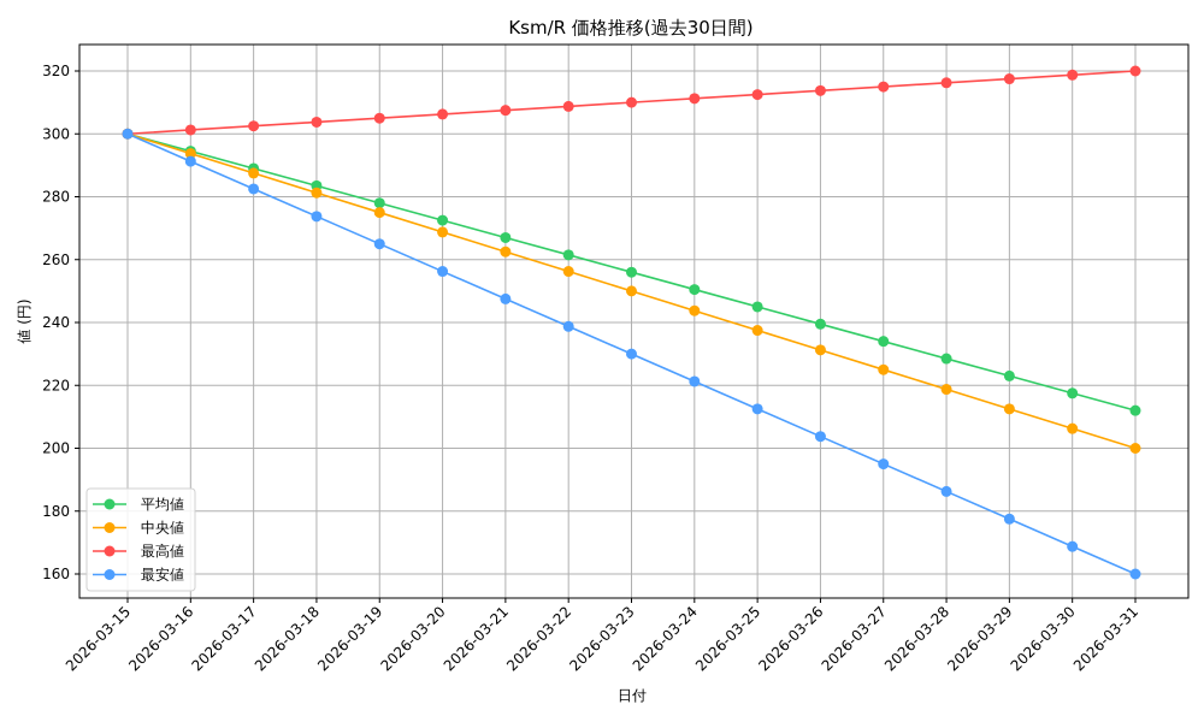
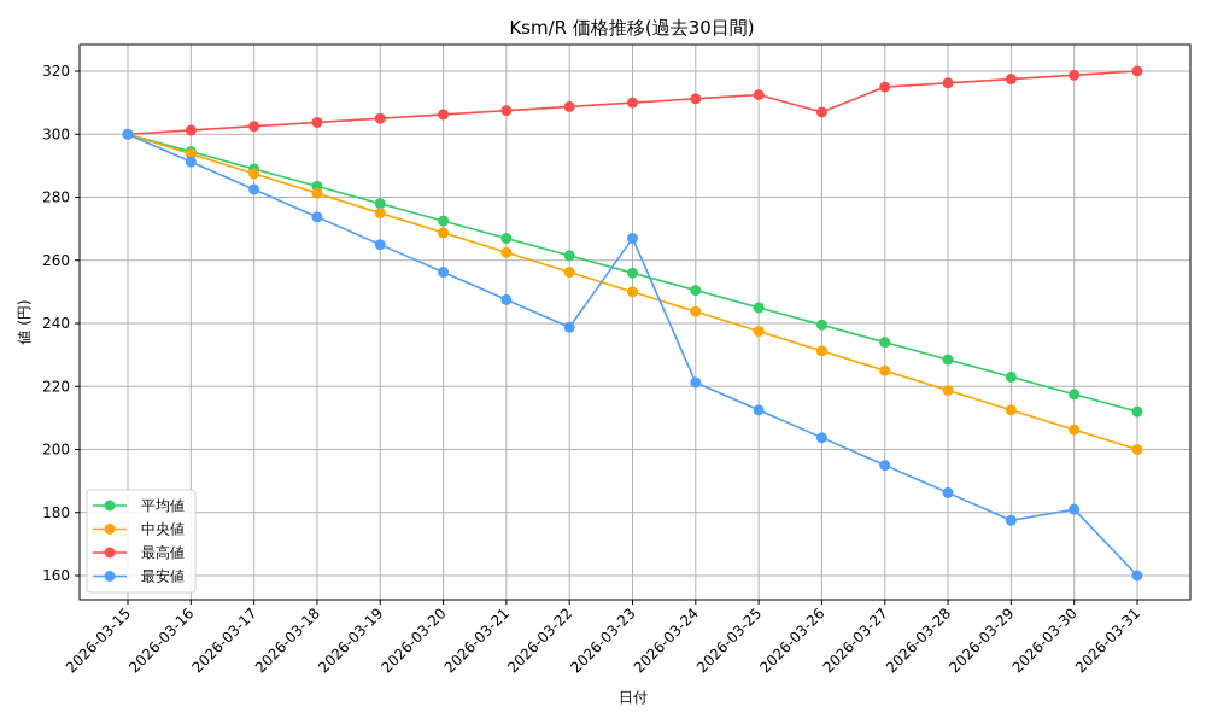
最安値/2026-03-23: 230 -> 267
最高値/2026-03-26: 314 -> 307
最安値/2026-03-30: 169 -> 181
